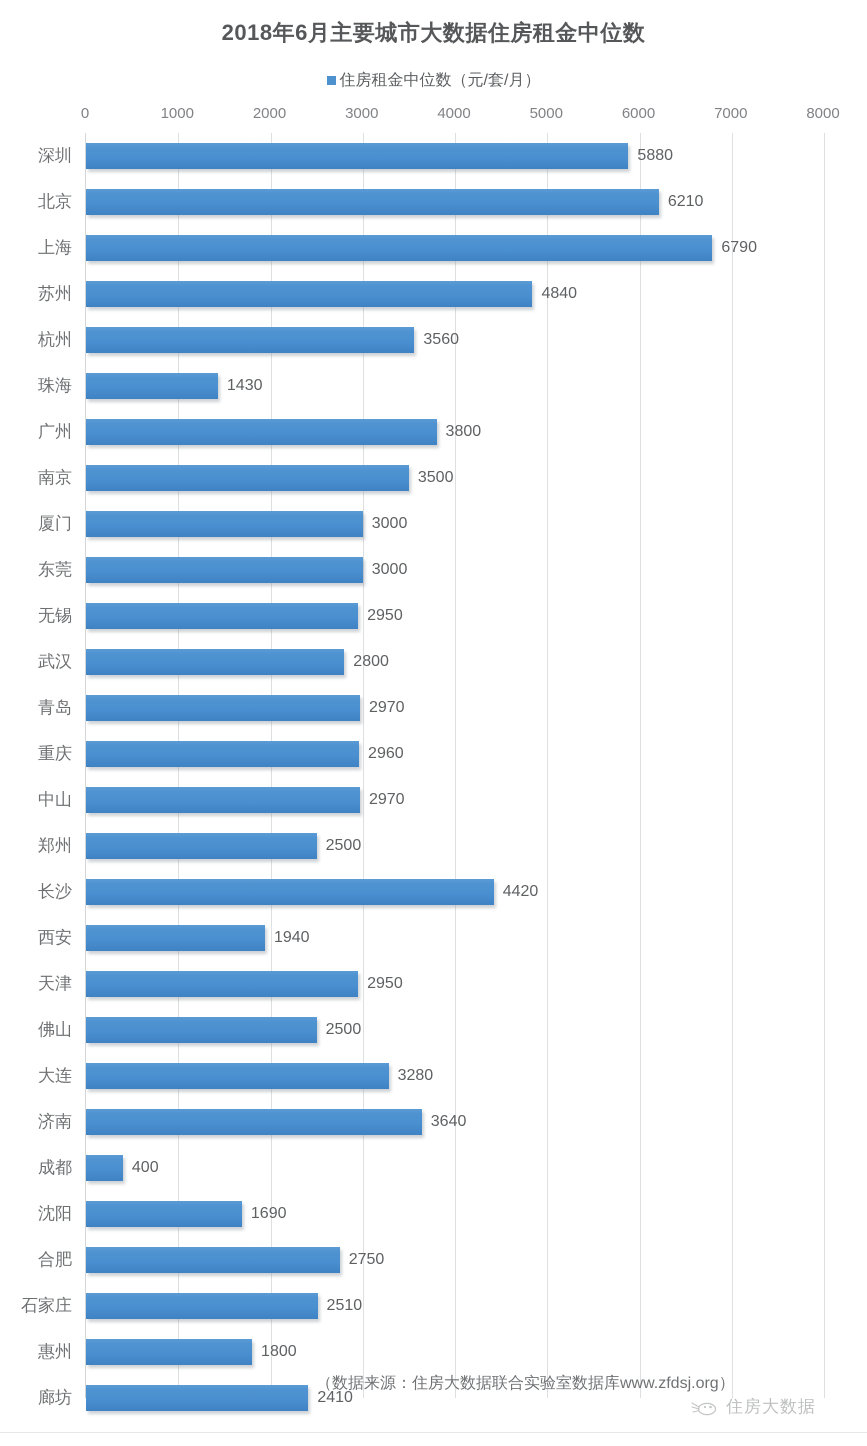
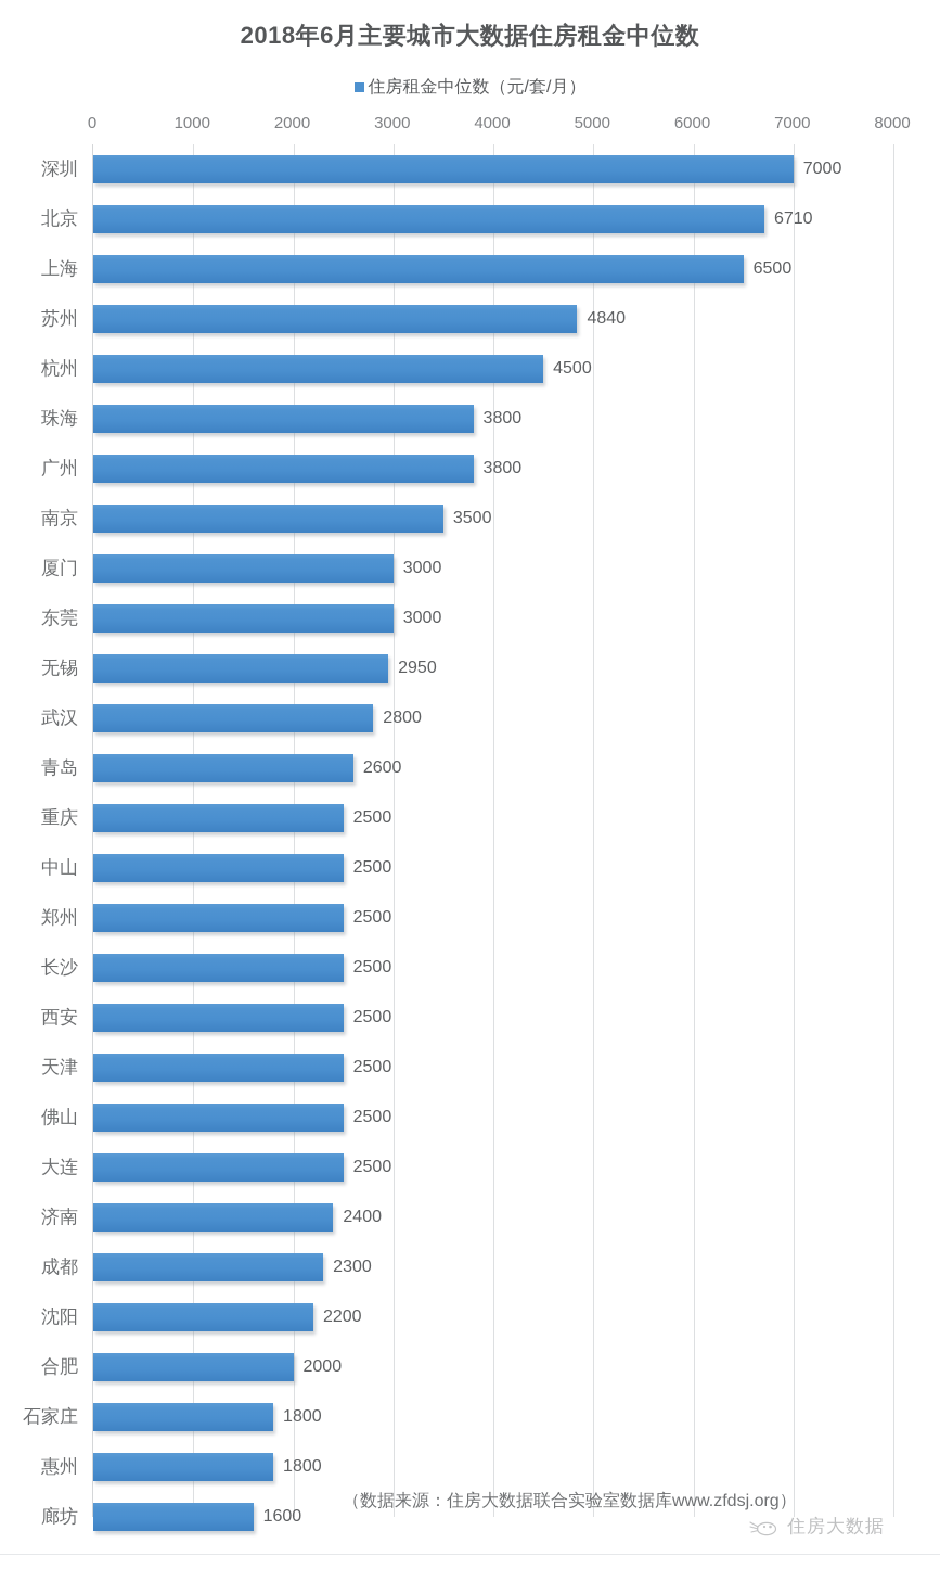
深圳: 5880 -> 7000
北京: 6210 -> 6710
上海: 6790 -> 6500
杭州: 3560 -> 4500
珠海: 1430 -> 3800
青岛: 2970 -> 2600
重庆: 2960 -> 2500
中山: 2970 -> 2500
长沙: 4420 -> 2500
西安: 1940 -> 2500
天津: 2950 -> 2500
大连: 3280 -> 2500
济南: 3640 -> 2400
成都: 400 -> 2300
沈阳: 1690 -> 2200
合肥: 2750 -> 2000
石家庄: 2510 -> 1800
廊坊: 2410 -> 1600
